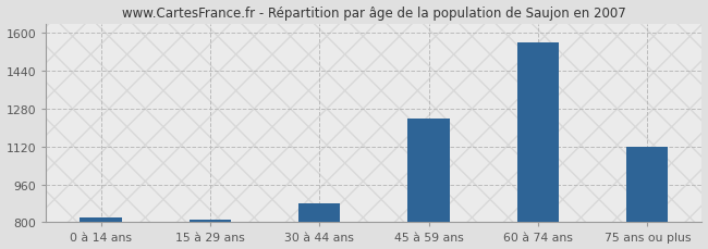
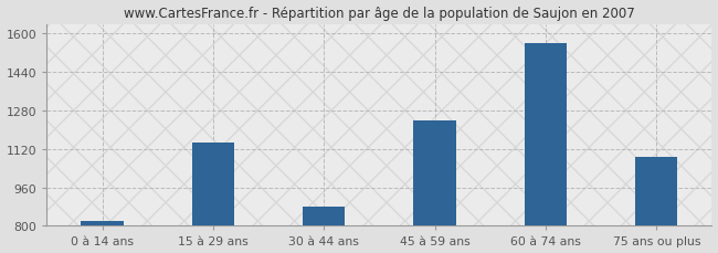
15 à 29 ans: 810 -> 1145
75 ans ou plus: 1118 -> 1085
